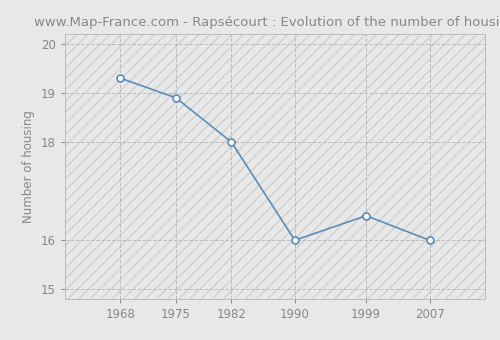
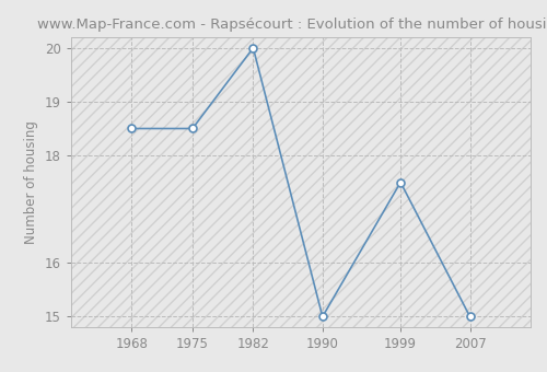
1968: 19.3 -> 18.5
1975: 18.9 -> 18.5
1982: 18.0 -> 20.0
1990: 16.0 -> 15.0
1999: 16.5 -> 17.5
2007: 16.0 -> 15.0
